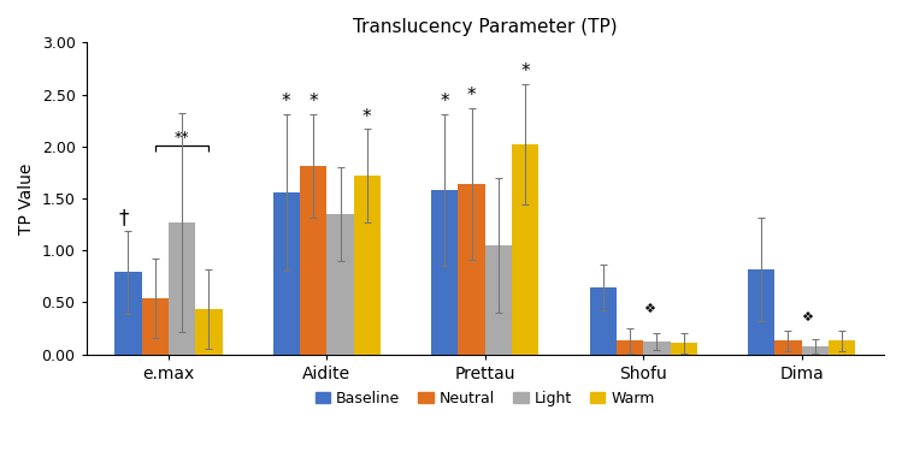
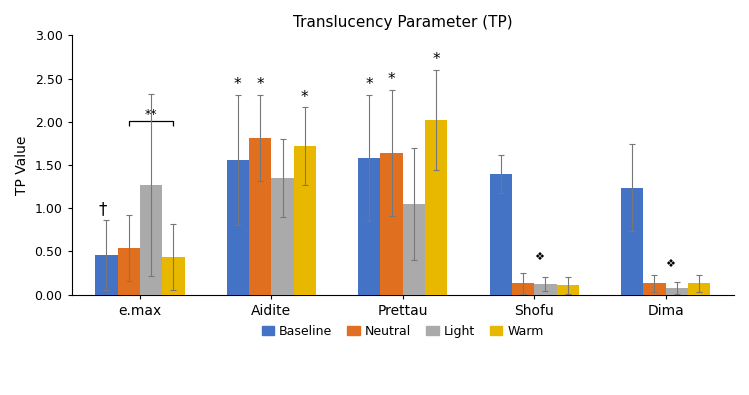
Baseline/e.max: 0.79 -> 0.46
Baseline/Shofu: 0.64 -> 1.40
Baseline/Dima: 0.82 -> 1.24
